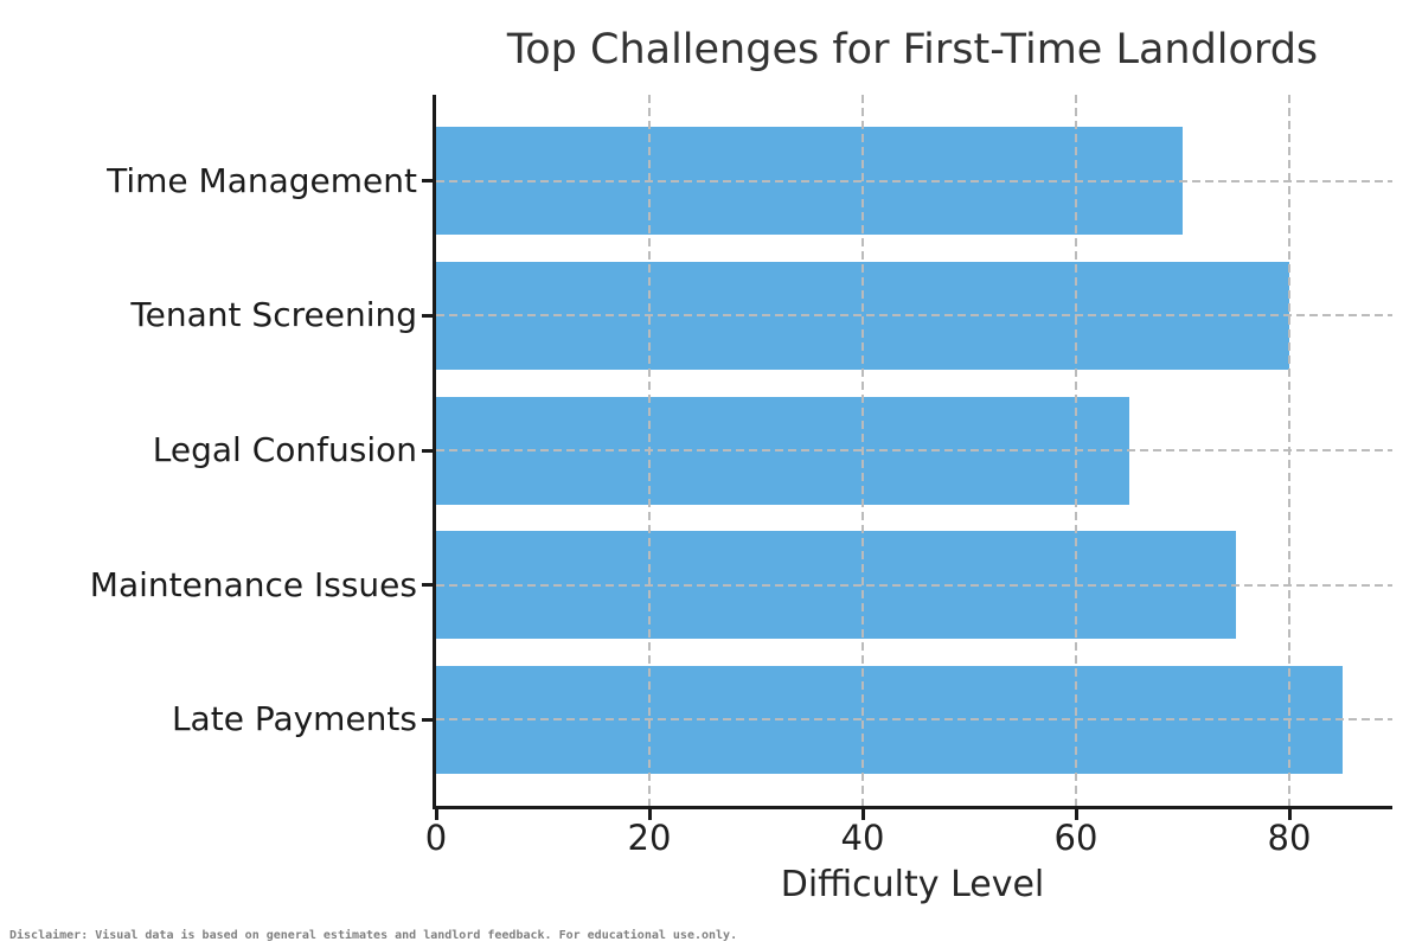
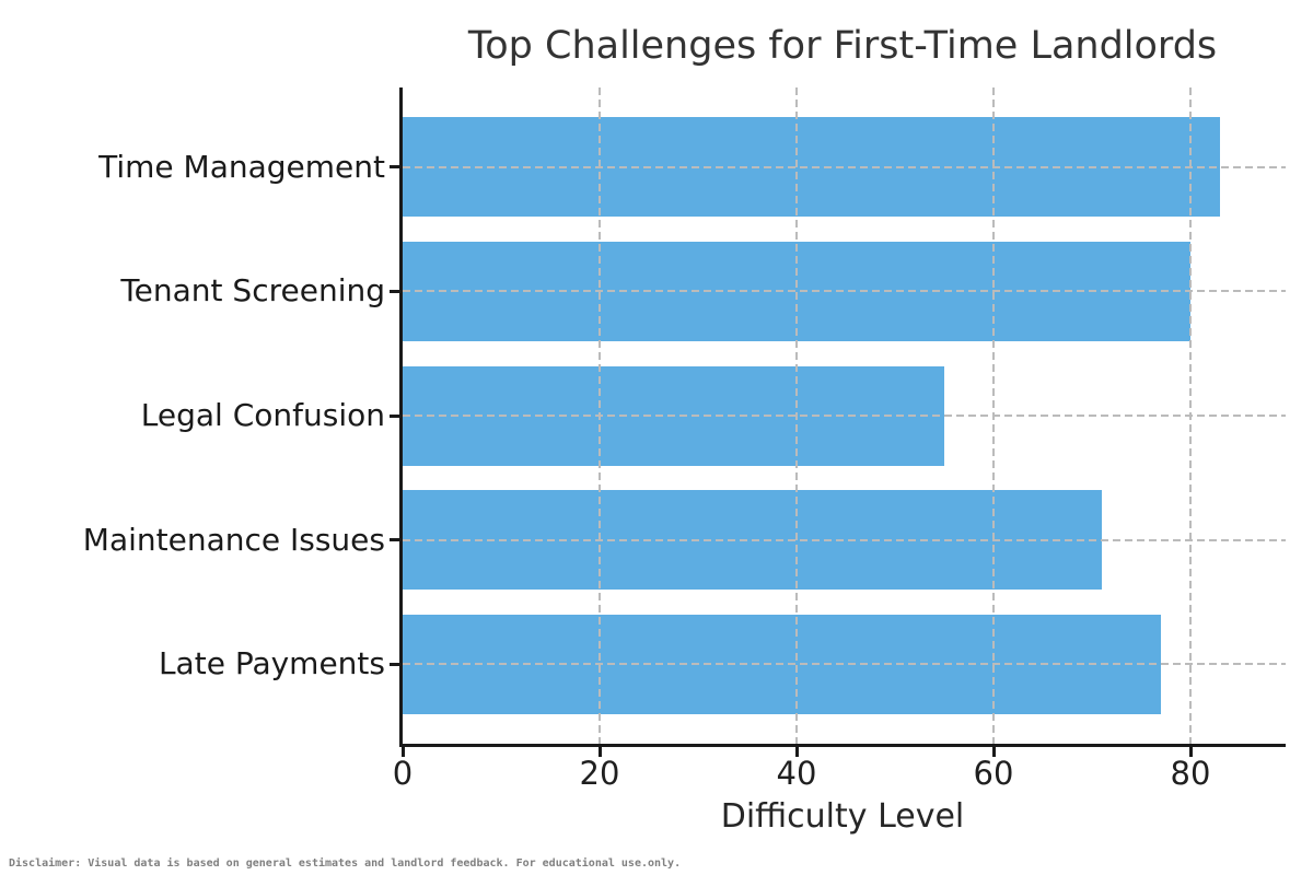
Time Management: 70 -> 83
Legal Confusion: 65 -> 55
Maintenance Issues: 75 -> 71
Late Payments: 85 -> 77
